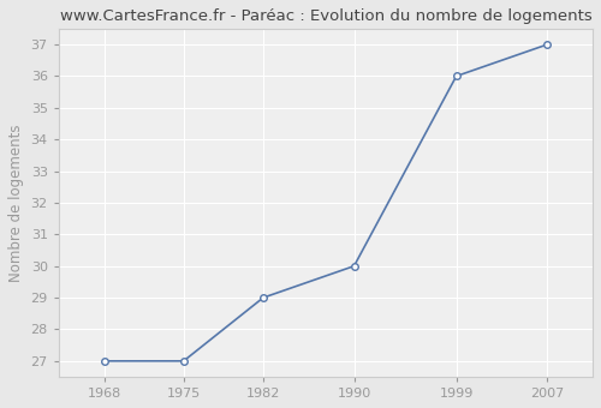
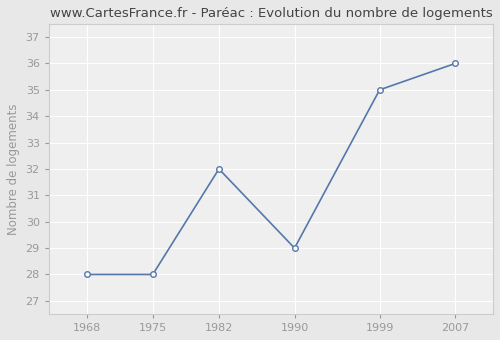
1968: 27 -> 28
1975: 27 -> 28
1982: 29 -> 32
1990: 30 -> 29
1999: 36 -> 35
2007: 37 -> 36
